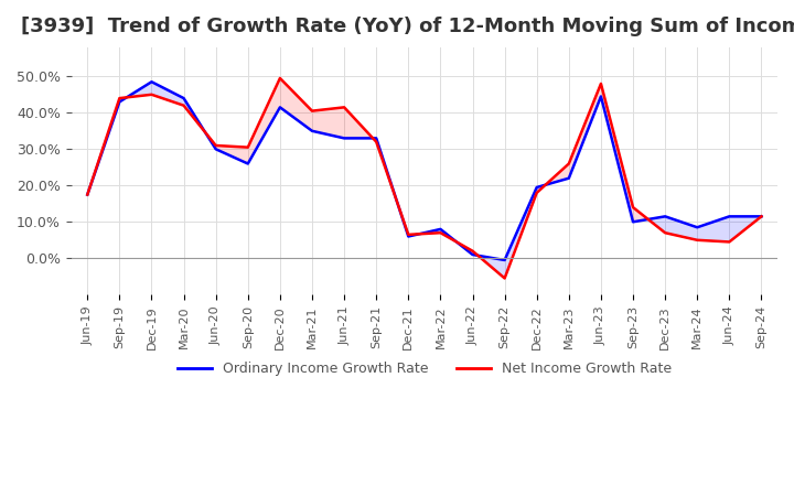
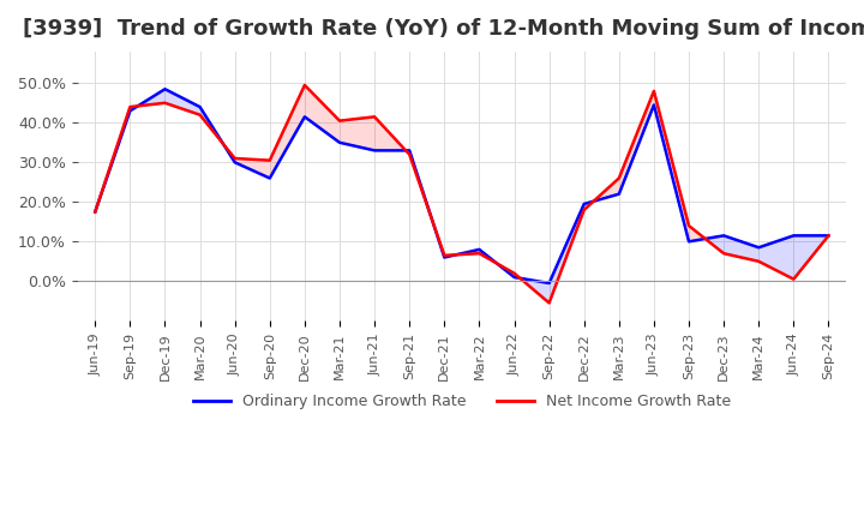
Net Income Growth Rate/Jun-24: 4.5% -> 0.5%
